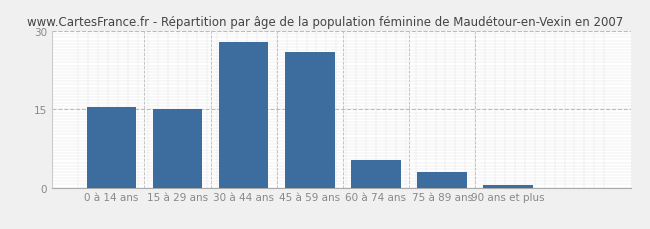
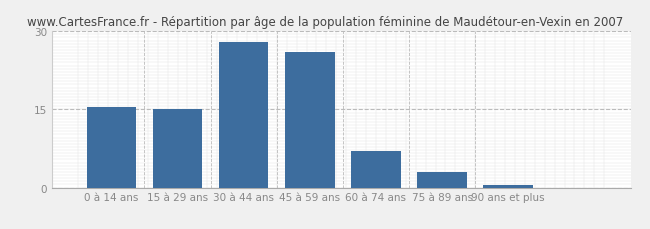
60 à 74 ans: 5.2 -> 7.0
